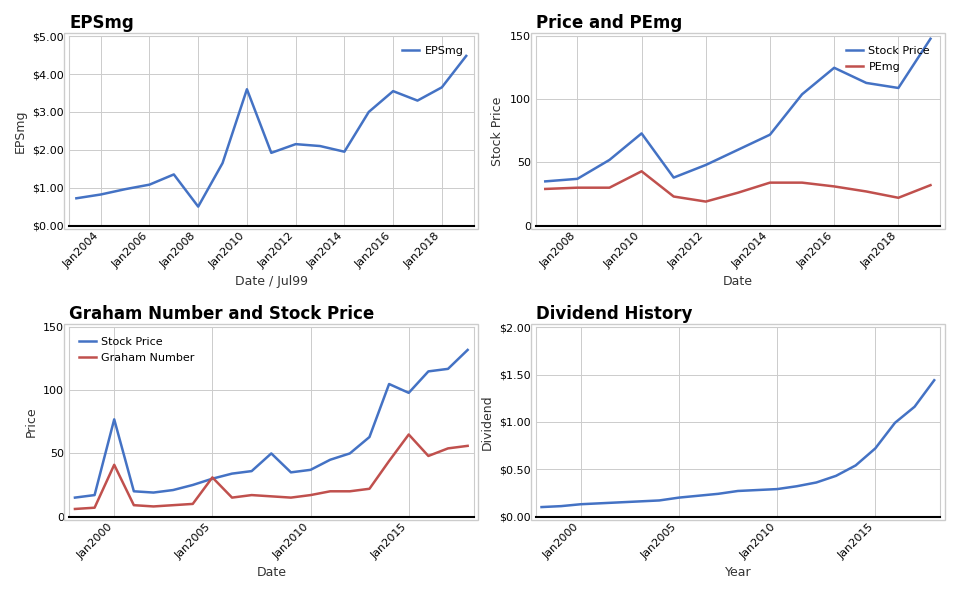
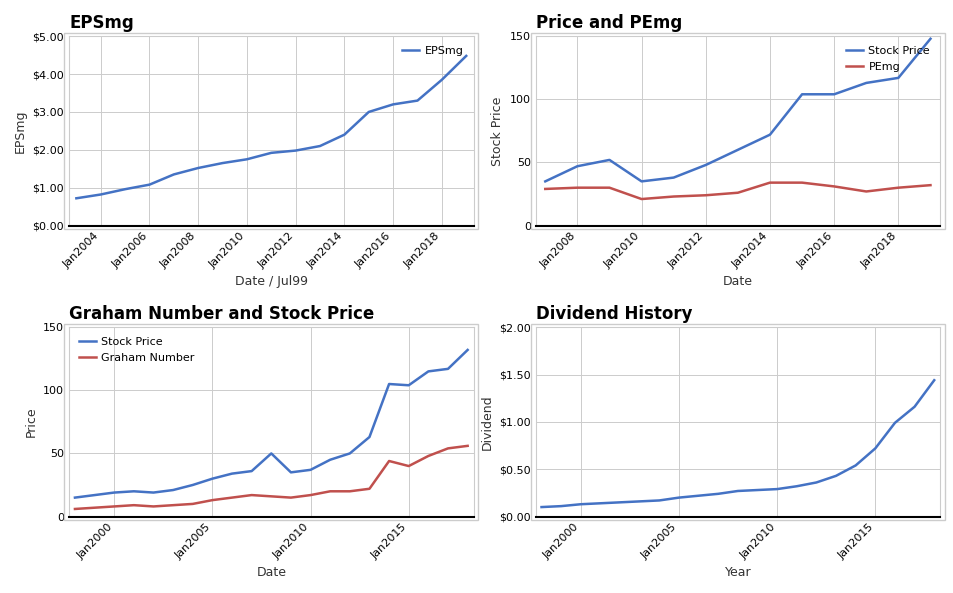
EPSmg/Jan2008: $0.50 -> $1.52
EPSmg/Jan2010: $3.60 -> $1.75
EPSmg/Jan2012: $2.15 -> $1.98
EPSmg/Jan2014: $1.95 -> $2.40
EPSmg/Jan2016: $3.55 -> $3.20
EPSmg/Jan2018: $3.65 -> $3.85
Price and PEmg/Stock Price/Jan2008: 37 -> 47
Price and PEmg/Stock Price/Jan2010: 73 -> 35
Price and PEmg/PEmg/Jan2010: 43 -> 21
Price and PEmg/PEmg/Jan2012: 19 -> 24
Price and PEmg/Stock Price/Jan2016: 125 -> 104
Price and PEmg/Stock Price/Jan2018: 109 -> 117
Price and PEmg/PEmg/Jan2018: 22 -> 30
Graham Number and Stock Price/Stock Price/Jan2000: 77 -> 19
Graham Number and Stock Price/Graham Number/Jan2000: 41 -> 8
Graham Number and Stock Price/Graham Number/Jan2005: 31 -> 13
Graham Number and Stock Price/Stock Price/Jan2015: 98 -> 104
Graham Number and Stock Price/Graham Number/Jan2015: 65 -> 40
